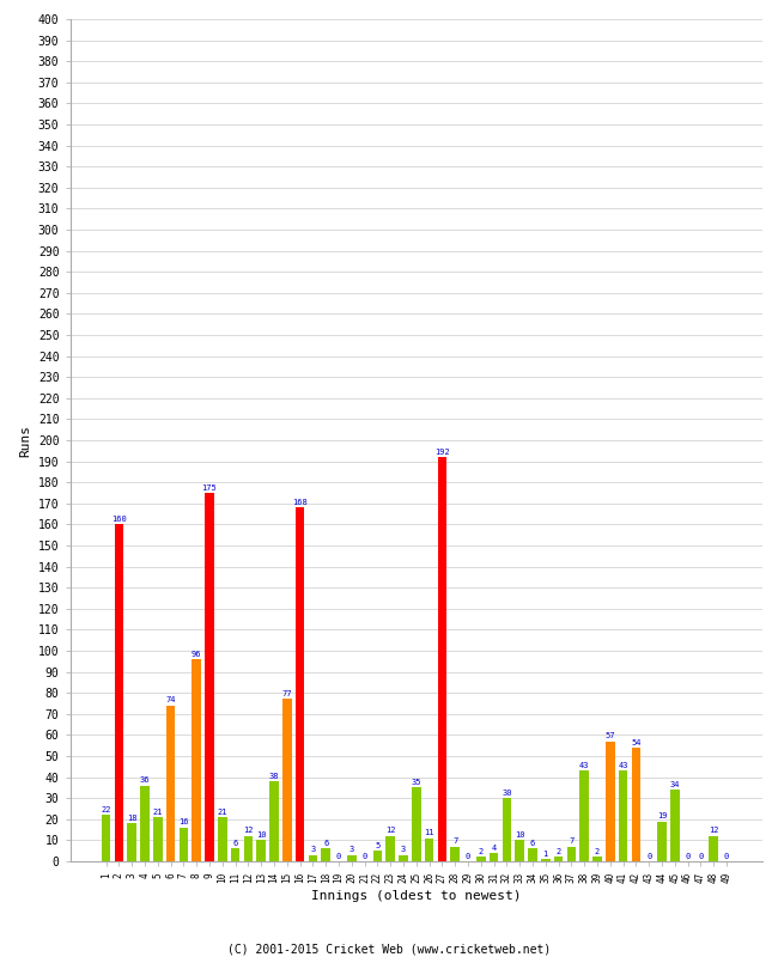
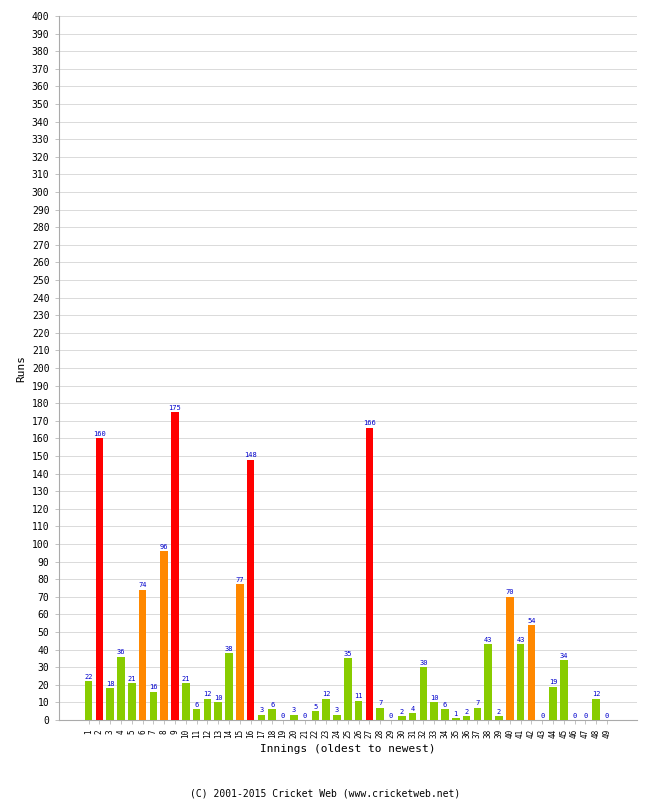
16: 168 -> 148
27: 192 -> 166
40: 57 -> 70
